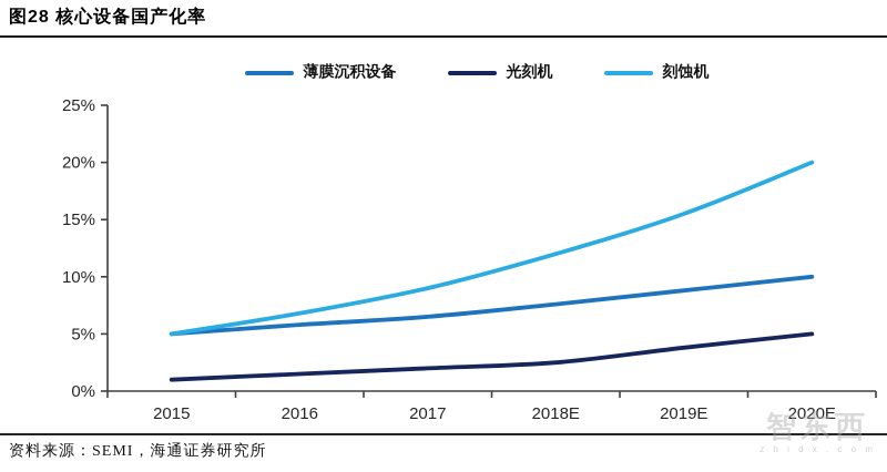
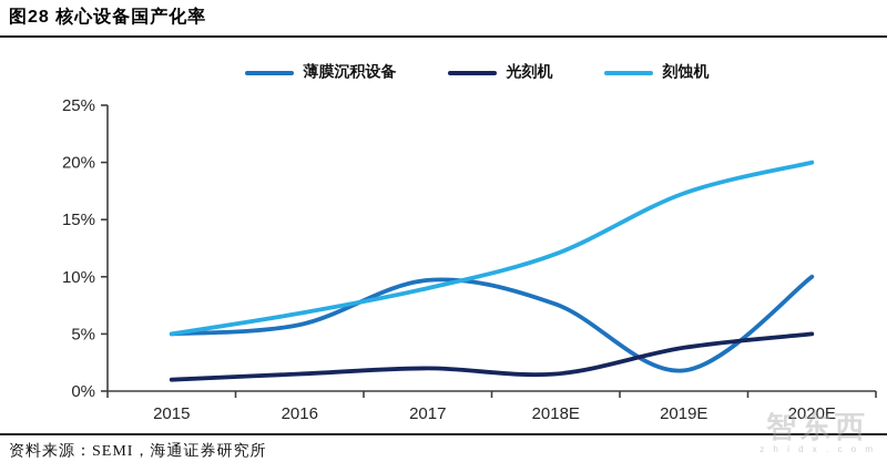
薄膜沉积设备/2017: 6.5% -> 9.7%
光刻机/2018E: 2.5% -> 1.5%
薄膜沉积设备/2019E: 8.8% -> 1.8%
刻蚀机/2019E: 15.5% -> 17.3%
